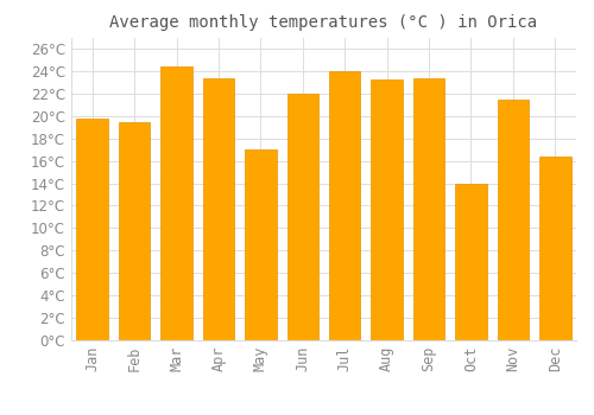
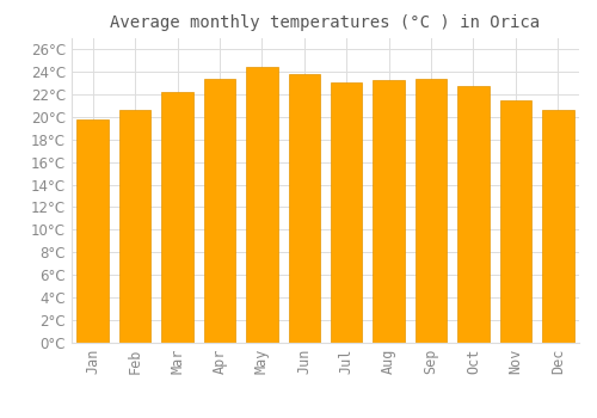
Feb: 19.4°C -> 20.6°C
Mar: 24.4°C -> 22.2°C
May: 17.0°C -> 24.4°C
Jun: 22.0°C -> 23.8°C
Jul: 24.0°C -> 23.0°C
Oct: 14.0°C -> 22.7°C
Dec: 16.4°C -> 20.6°C
